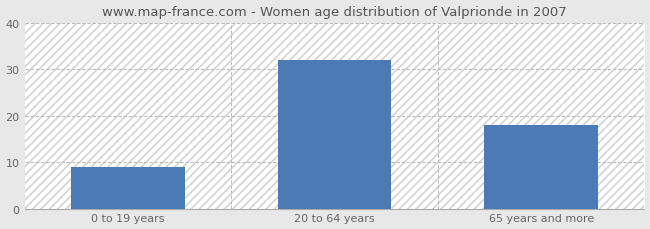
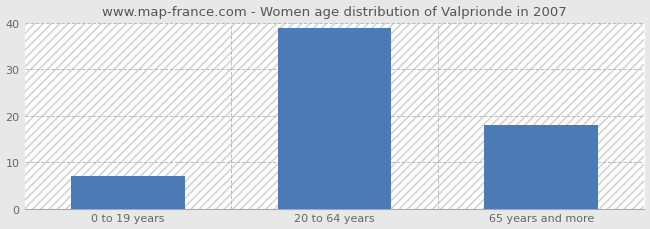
0 to 19 years: 9 -> 7
20 to 64 years: 32 -> 39
